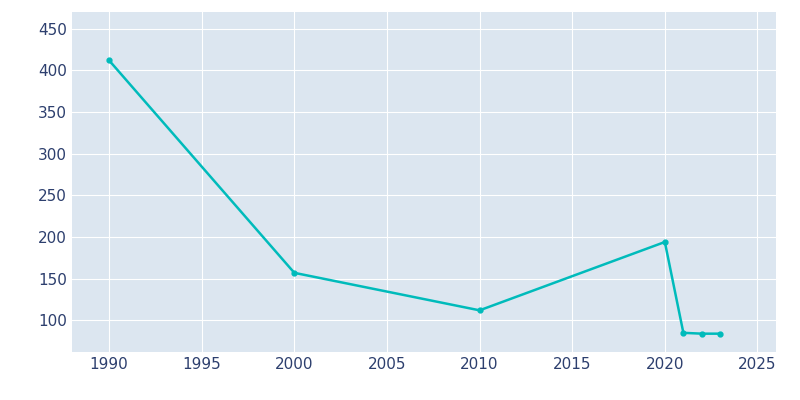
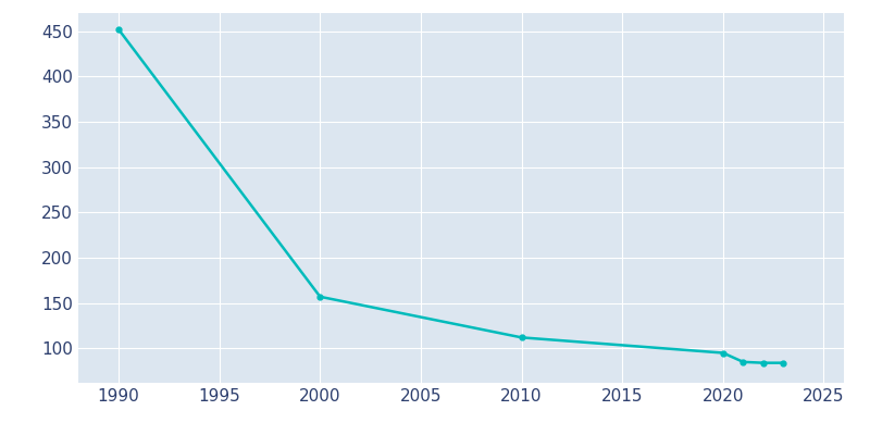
1990: 412 -> 452
2020: 194 -> 95
